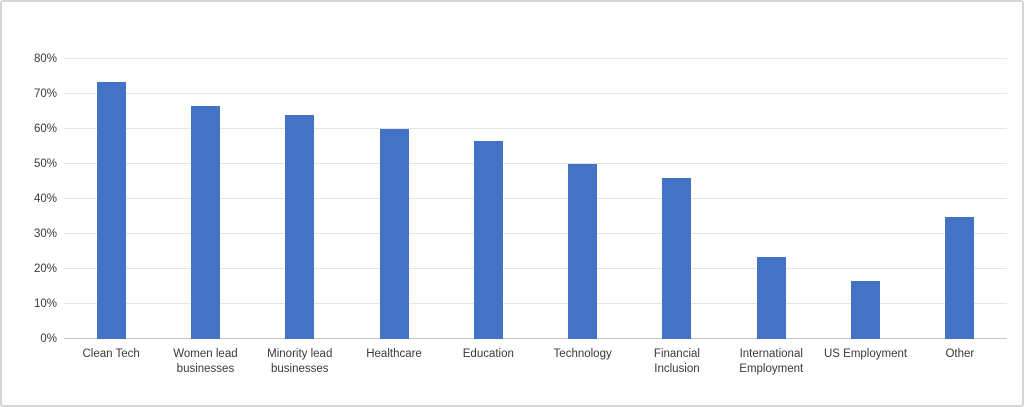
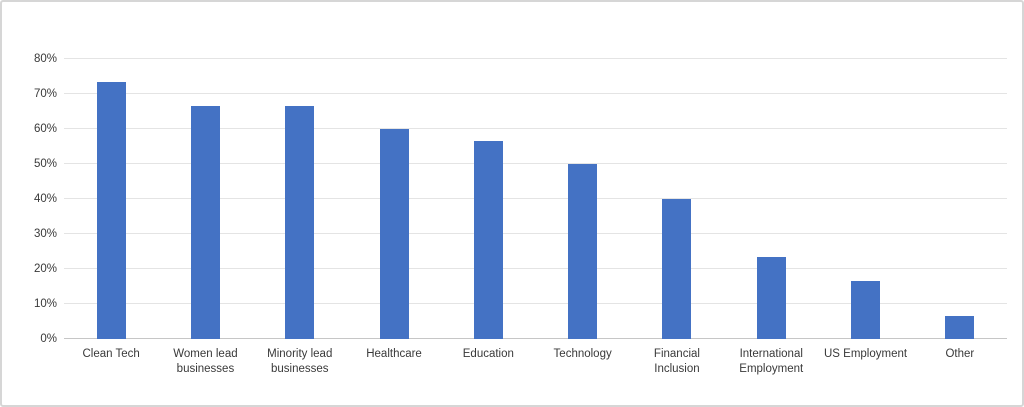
Minority lead businesses: 64% -> 67%
Financial Inclusion: 46% -> 40%
Other: 35% -> 7%
